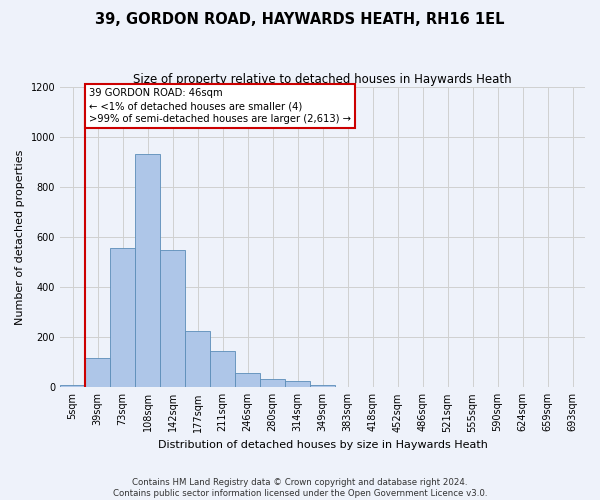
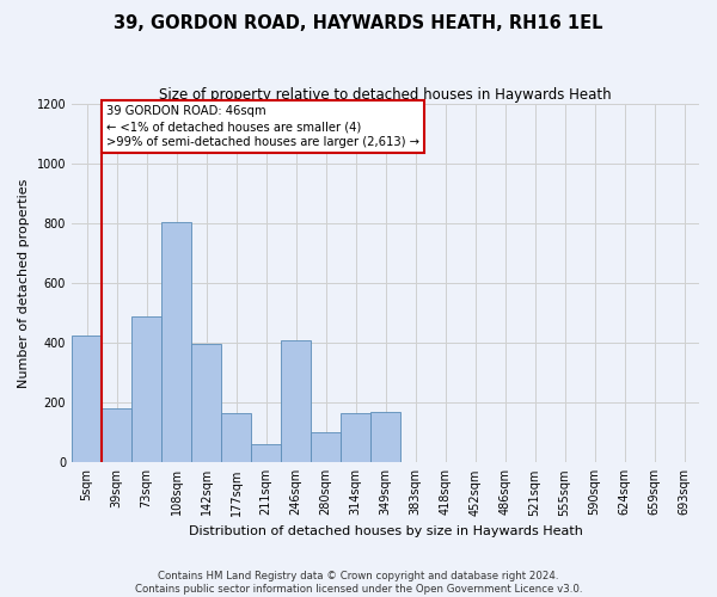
5sqm: 8 -> 425
39sqm: 115 -> 180
73sqm: 555 -> 490
108sqm: 930 -> 805
142sqm: 550 -> 395
177sqm: 225 -> 165
211sqm: 145 -> 60
246sqm: 58 -> 410
280sqm: 33 -> 100
314sqm: 25 -> 165
349sqm: 10 -> 170
